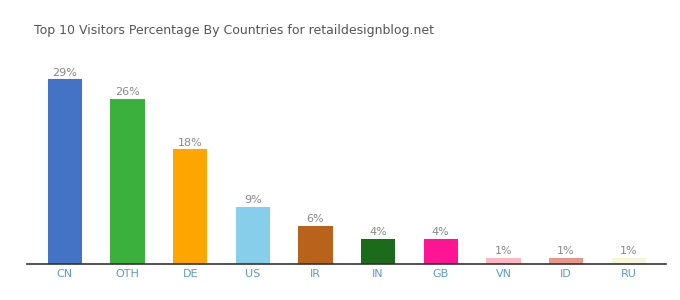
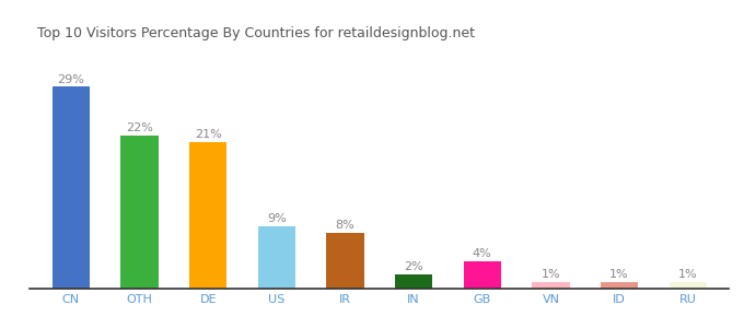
OTH: 26% -> 22%
DE: 18% -> 21%
IR: 6% -> 8%
IN: 4% -> 2%
